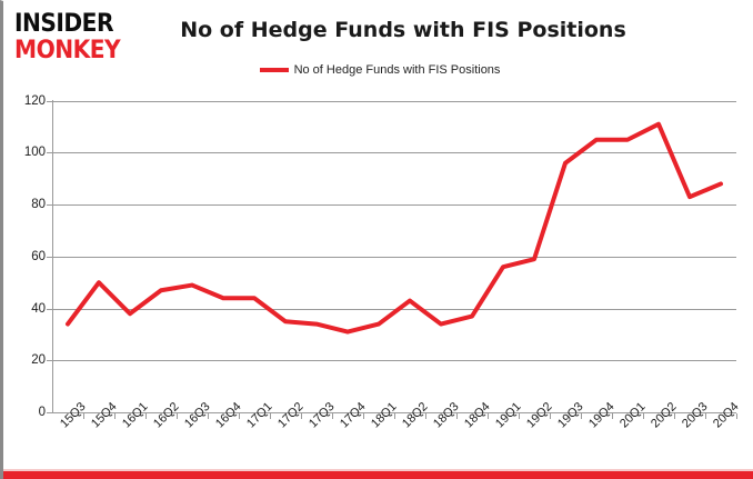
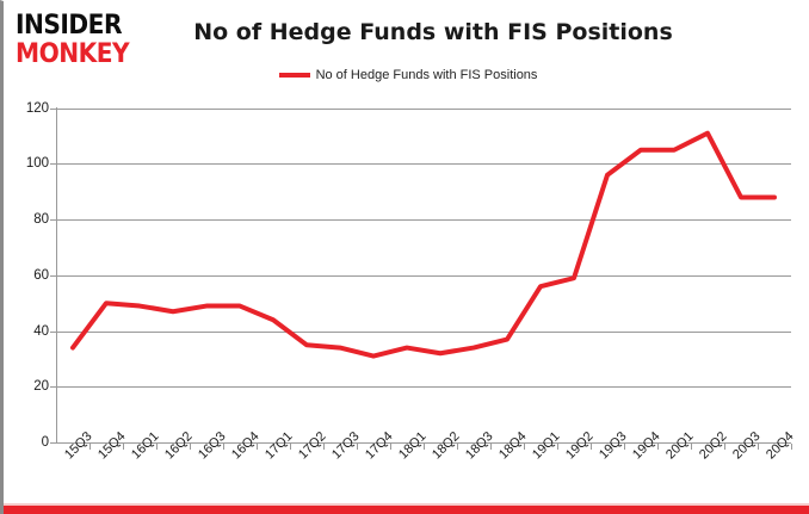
16Q1: 38 -> 49
16Q4: 44 -> 49
18Q2: 43 -> 32
20Q3: 83 -> 88
